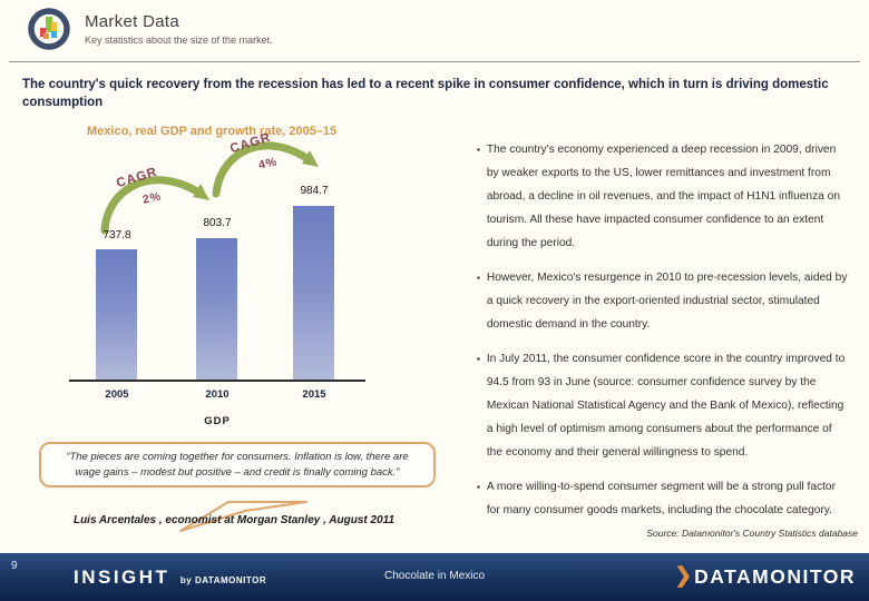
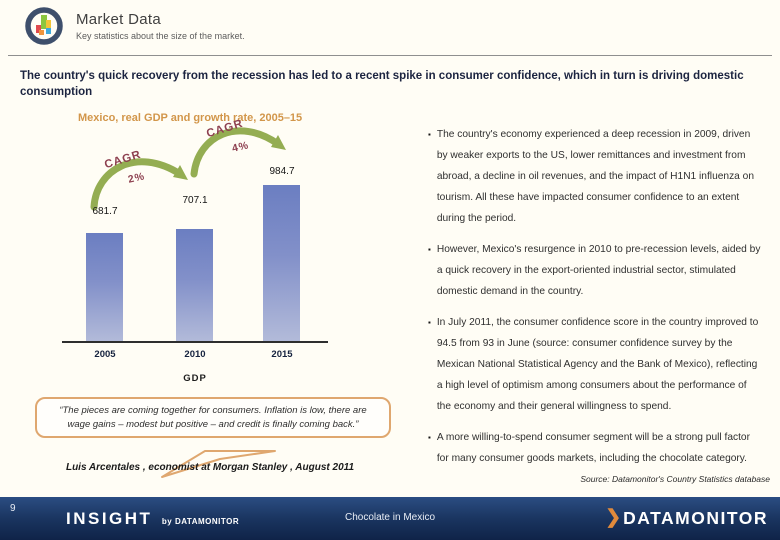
2005: 737.8 -> 681.7
2010: 803.7 -> 707.1
